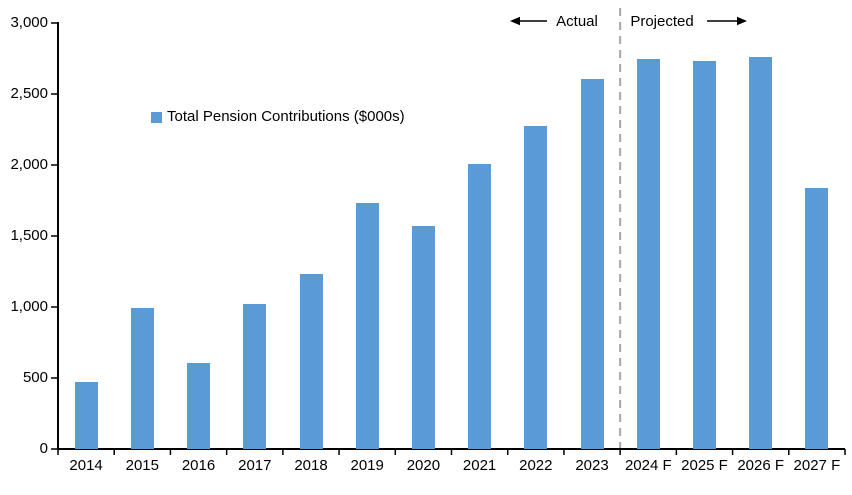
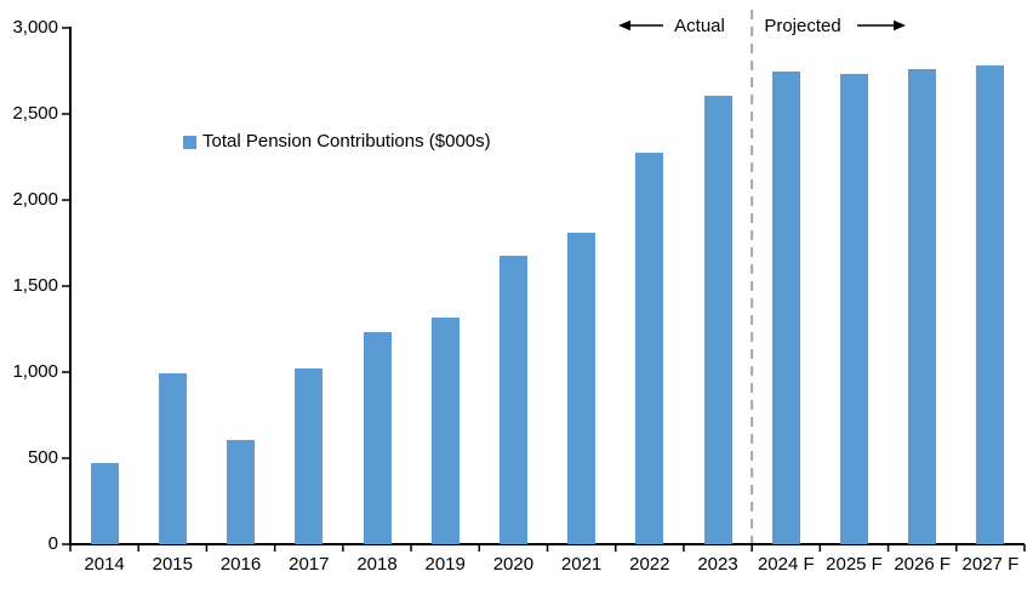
2019: 1730 -> 1320
2020: 1570 -> 1680
2021: 2010 -> 1810
2027 F: 1840 -> 2780
